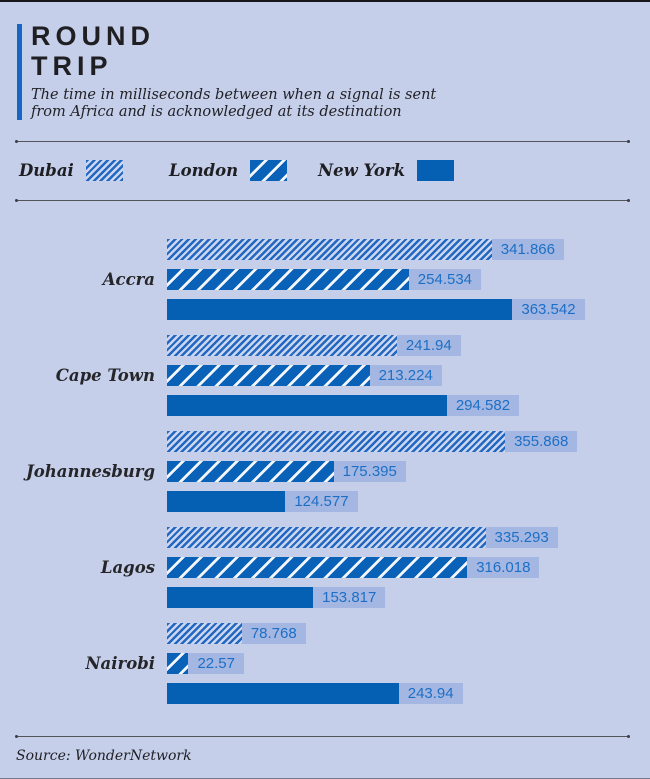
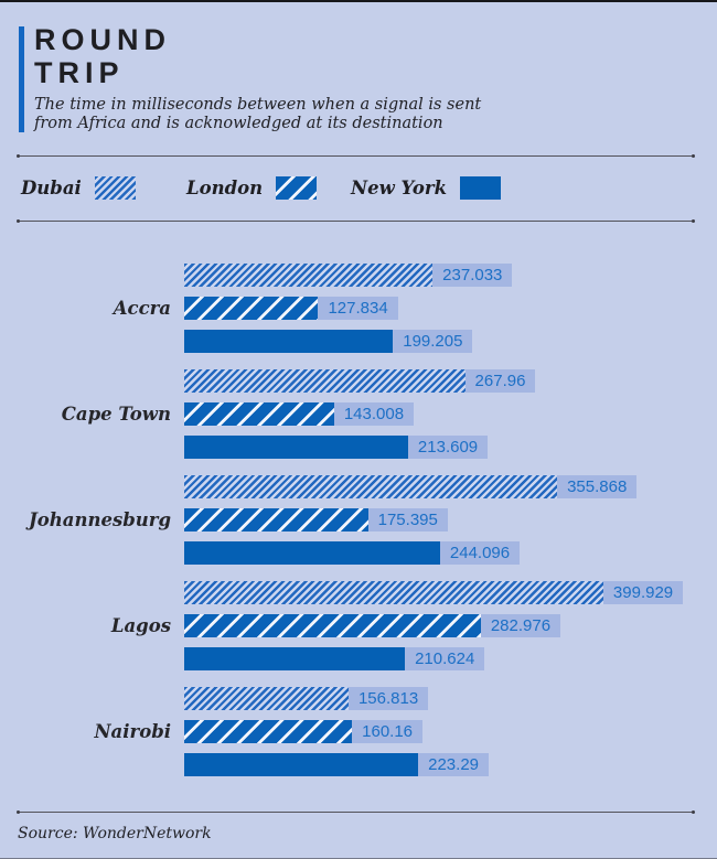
Dubai/Accra: 341.866 -> 237.033
London/Accra: 254.534 -> 127.834
New York/Accra: 363.542 -> 199.205
Dubai/Cape Town: 241.94 -> 267.96
London/Cape Town: 213.224 -> 143.008
New York/Cape Town: 294.582 -> 213.609
New York/Johannesburg: 124.577 -> 244.096
Dubai/Lagos: 335.293 -> 399.929
London/Lagos: 316.018 -> 282.976
New York/Lagos: 153.817 -> 210.624
Dubai/Nairobi: 78.768 -> 156.813
London/Nairobi: 22.57 -> 160.16
New York/Nairobi: 243.94 -> 223.29
